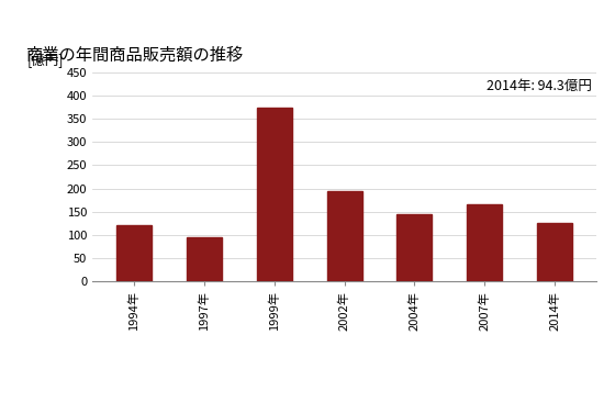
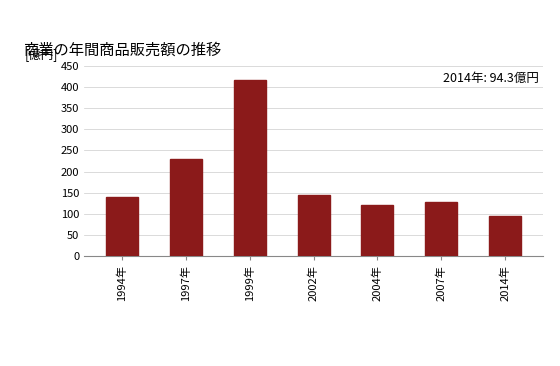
1994年: 120 -> 141
1997年: 95 -> 229
1999年: 375 -> 416
2002年: 195 -> 144
2004年: 145 -> 122
2007年: 165 -> 128
2014年: 125 -> 94
